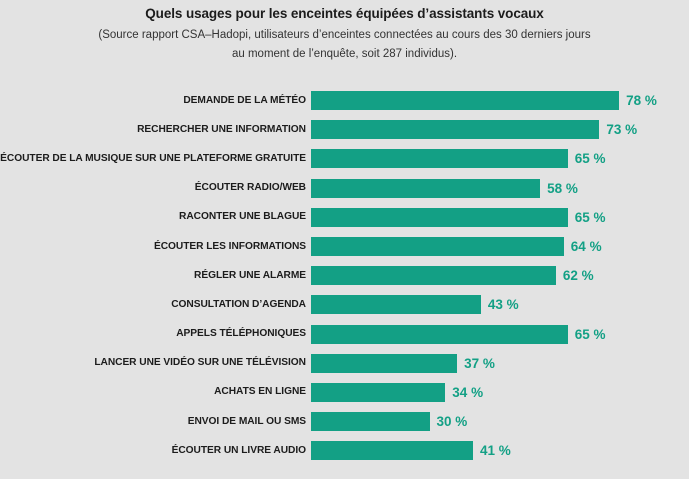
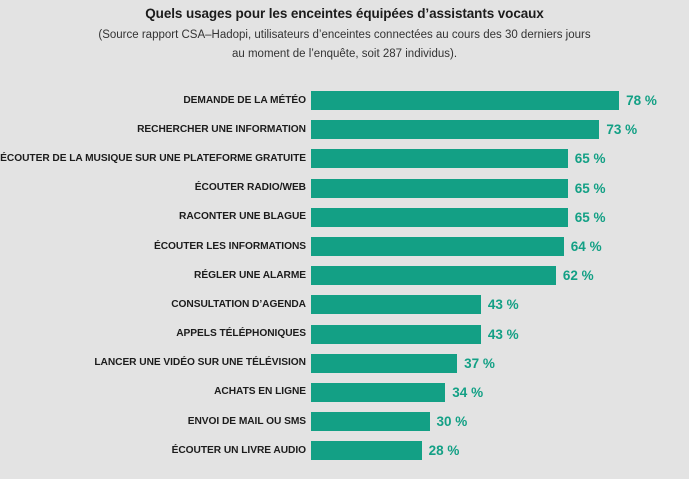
ÉCOUTER RADIO/WEB: 58 -> 65
APPELS TÉLÉPHONIQUES: 65 -> 43
ÉCOUTER UN LIVRE AUDIO: 41 -> 28
